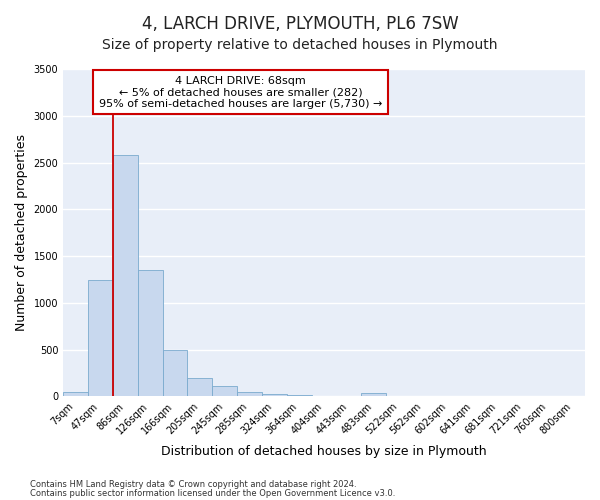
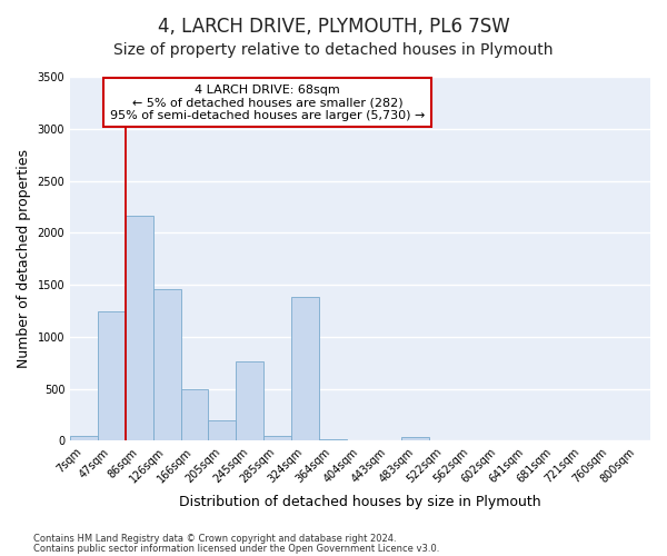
86sqm: 2580 -> 2160
126sqm: 1350 -> 1460
245sqm: 110 -> 760
324sqm: 20 -> 1380
